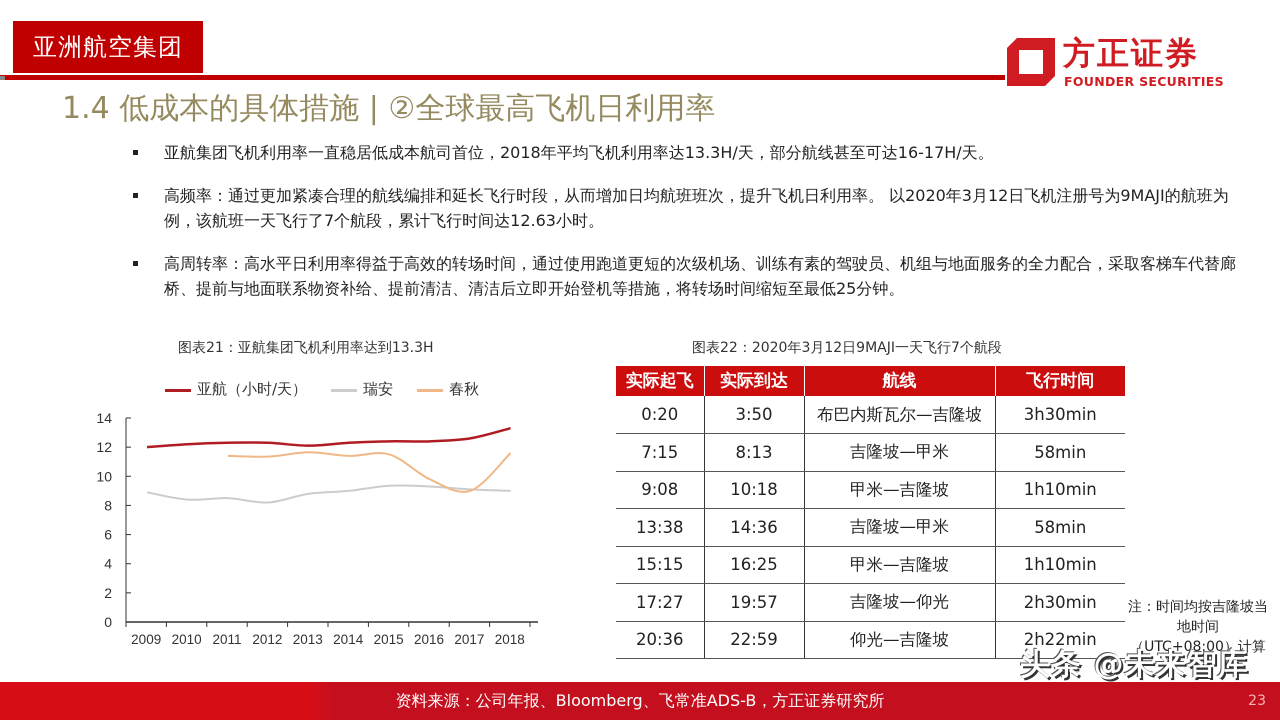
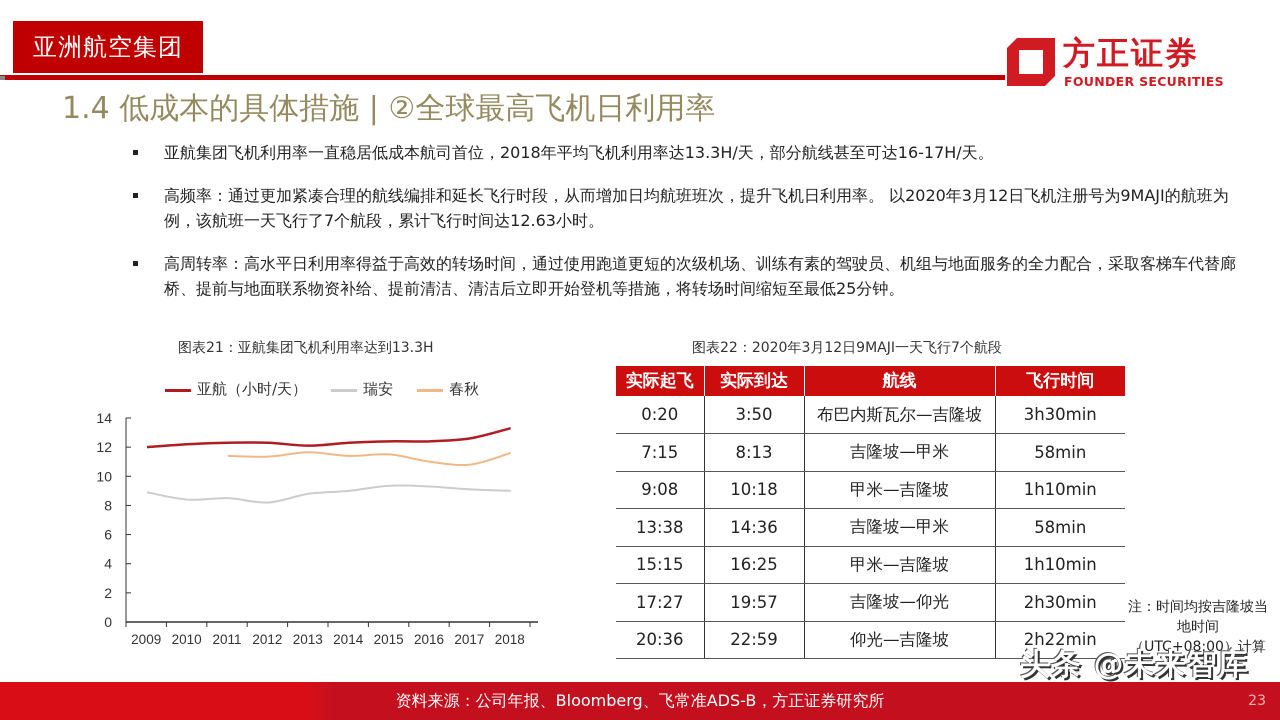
春秋/2016: 9.8 -> 11.0
春秋/2017: 9.0 -> 10.8
